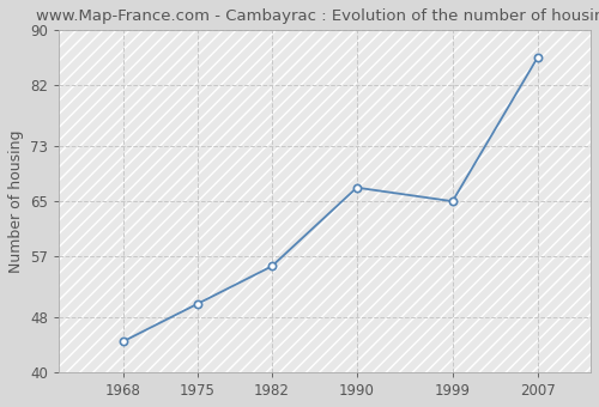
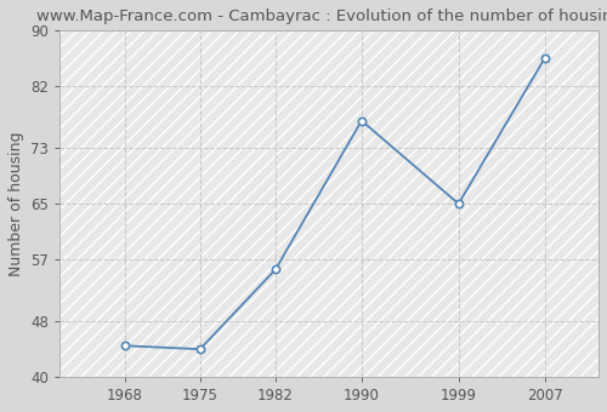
1975: 50.0 -> 44.0
1990: 67.0 -> 77.0
